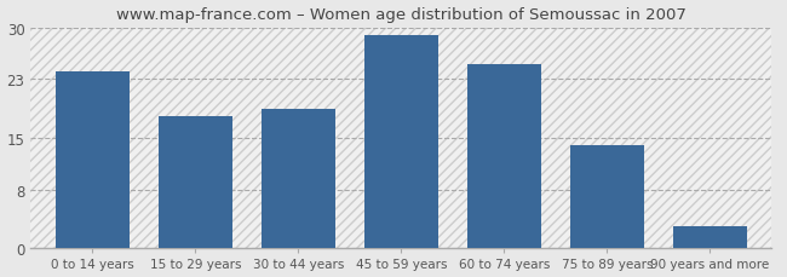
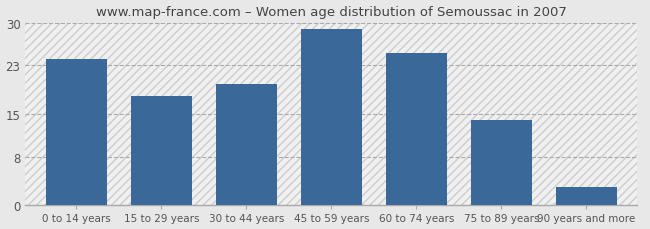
30 to 44 years: 19 -> 20
